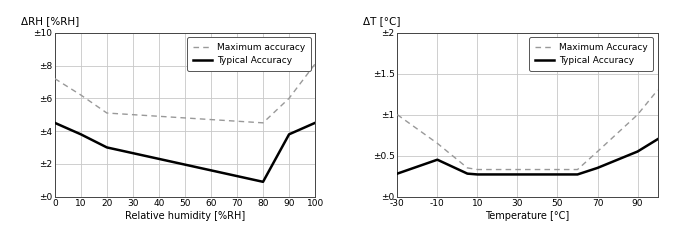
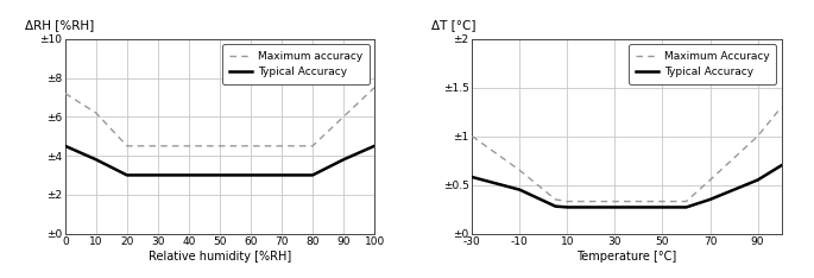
Maximum accuracy/20: ±5.1 -> ±4.5
Typical Accuracy/80: ±0.9 -> ±3.0
Maximum accuracy/100: ±8.1 -> ±7.5
Typical Accuracy/-30: ±0.28 -> ±0.58
